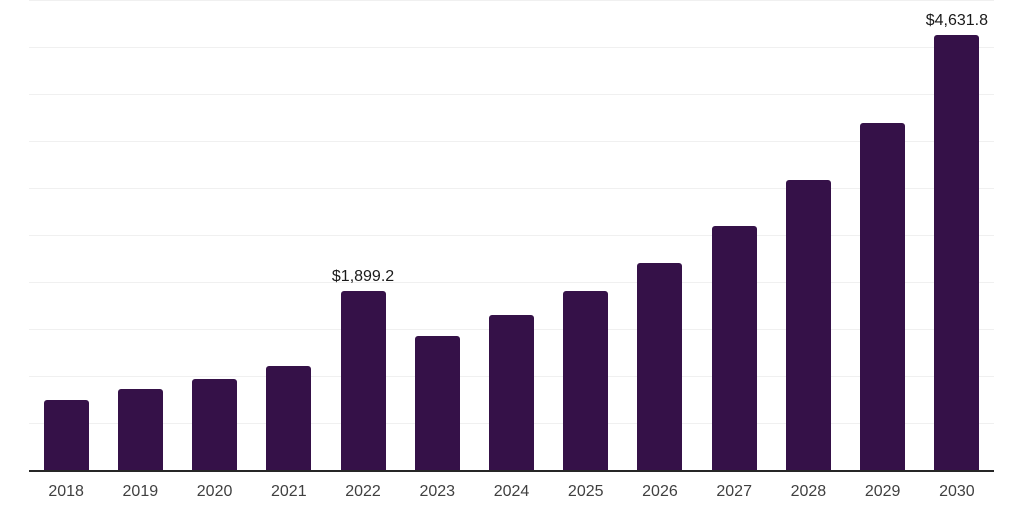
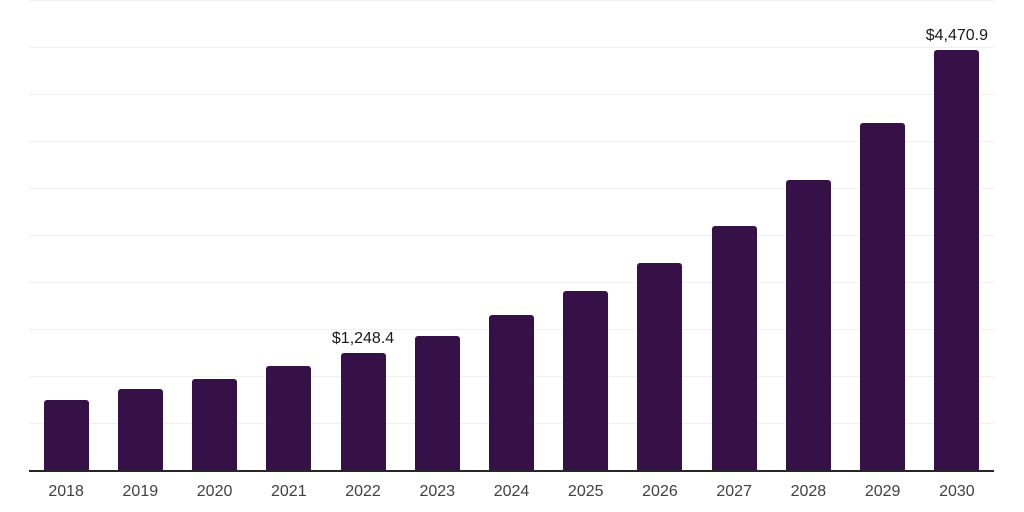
2022: $1,899.2 -> $1,248.4
2030: $4,631.8 -> $4,470.9
